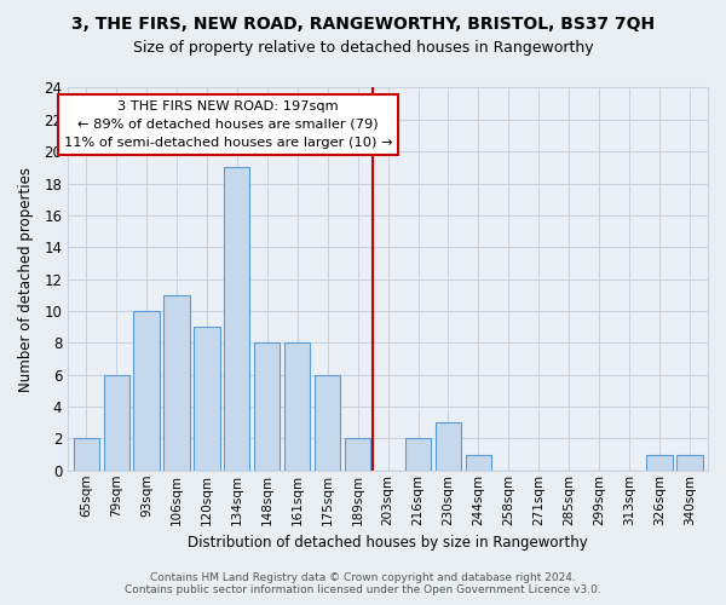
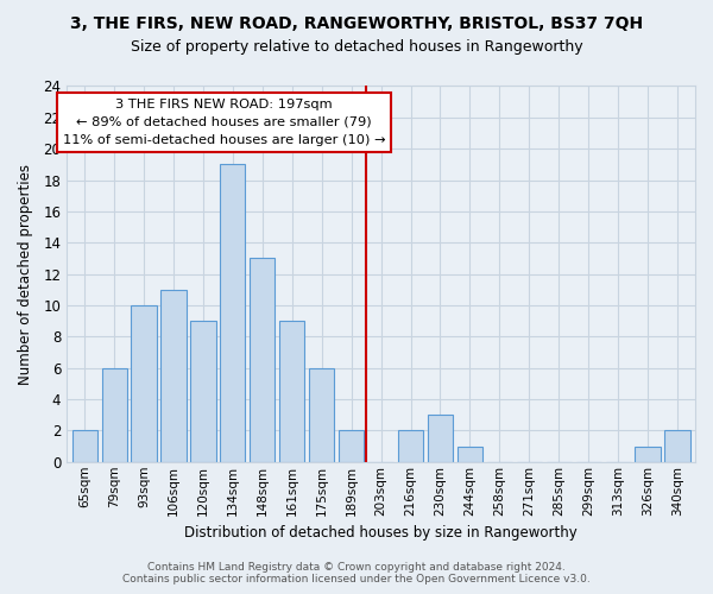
148sqm: 8 -> 13
161sqm: 8 -> 9
340sqm: 1 -> 2
